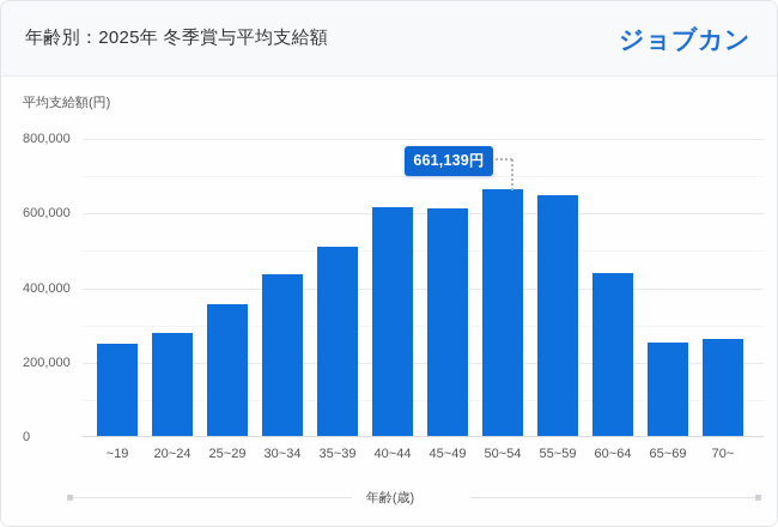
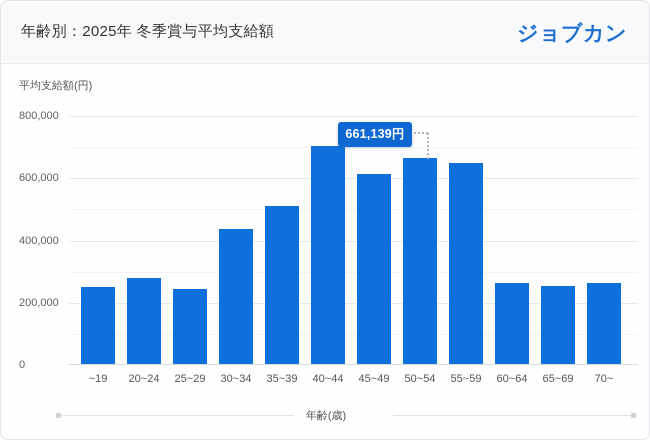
25~29: 350000 -> 240000
40~44: 610000 -> 700000
60~64: 440000 -> 260000
